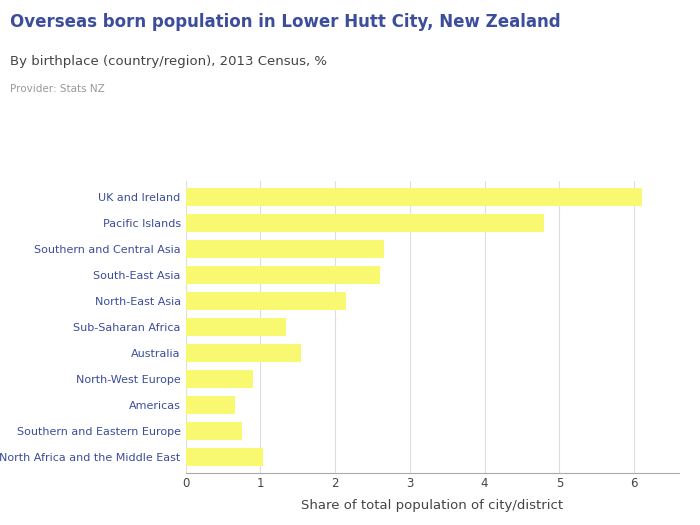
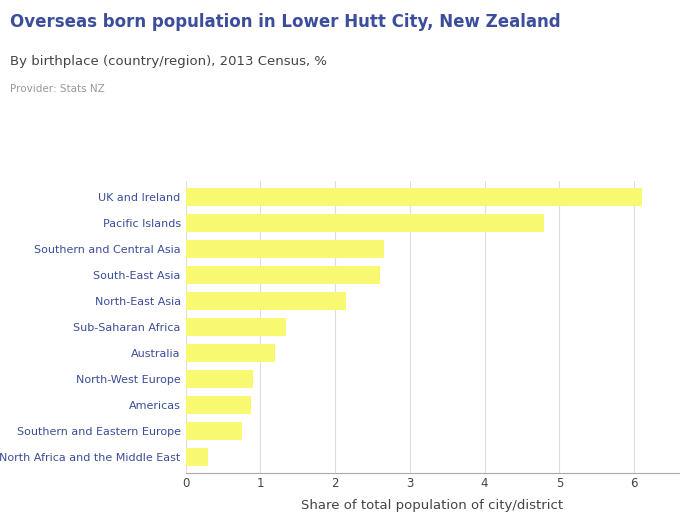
Australia: 1.54 -> 1.20
Americas: 0.66 -> 0.87
North Africa and the Middle East: 1.04 -> 0.30
